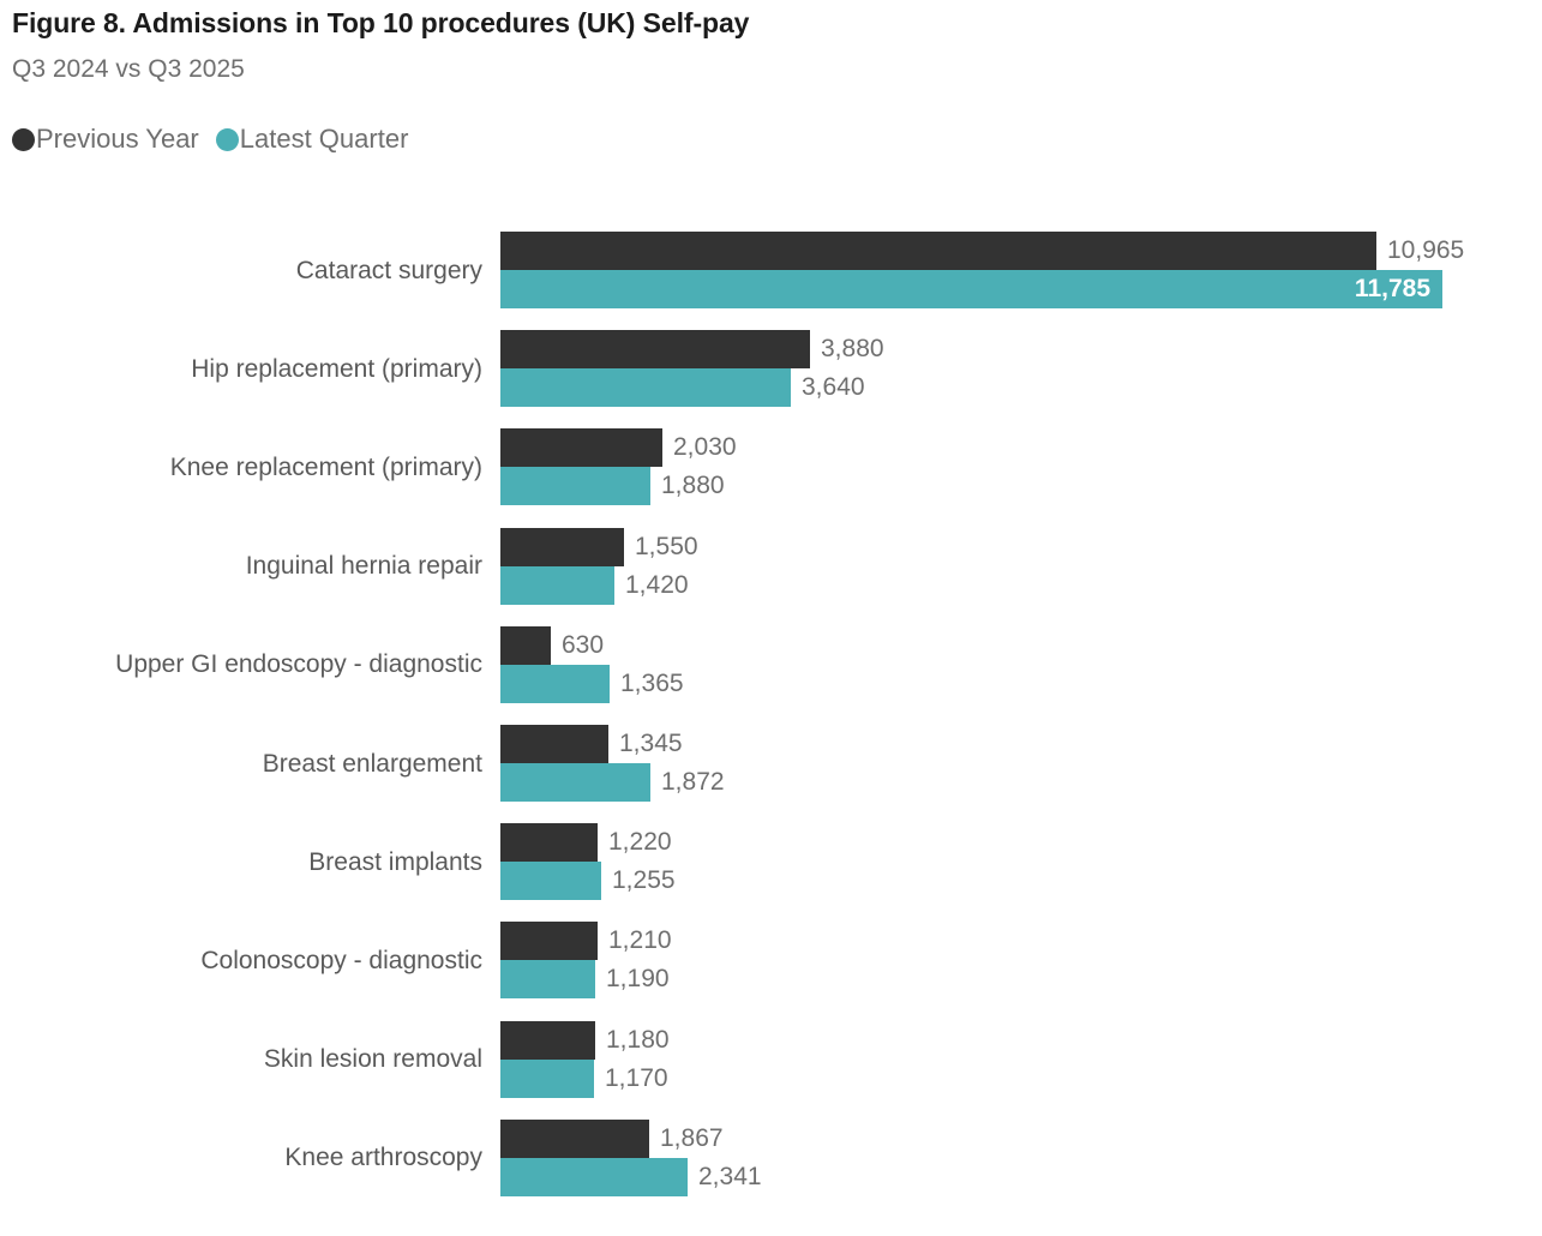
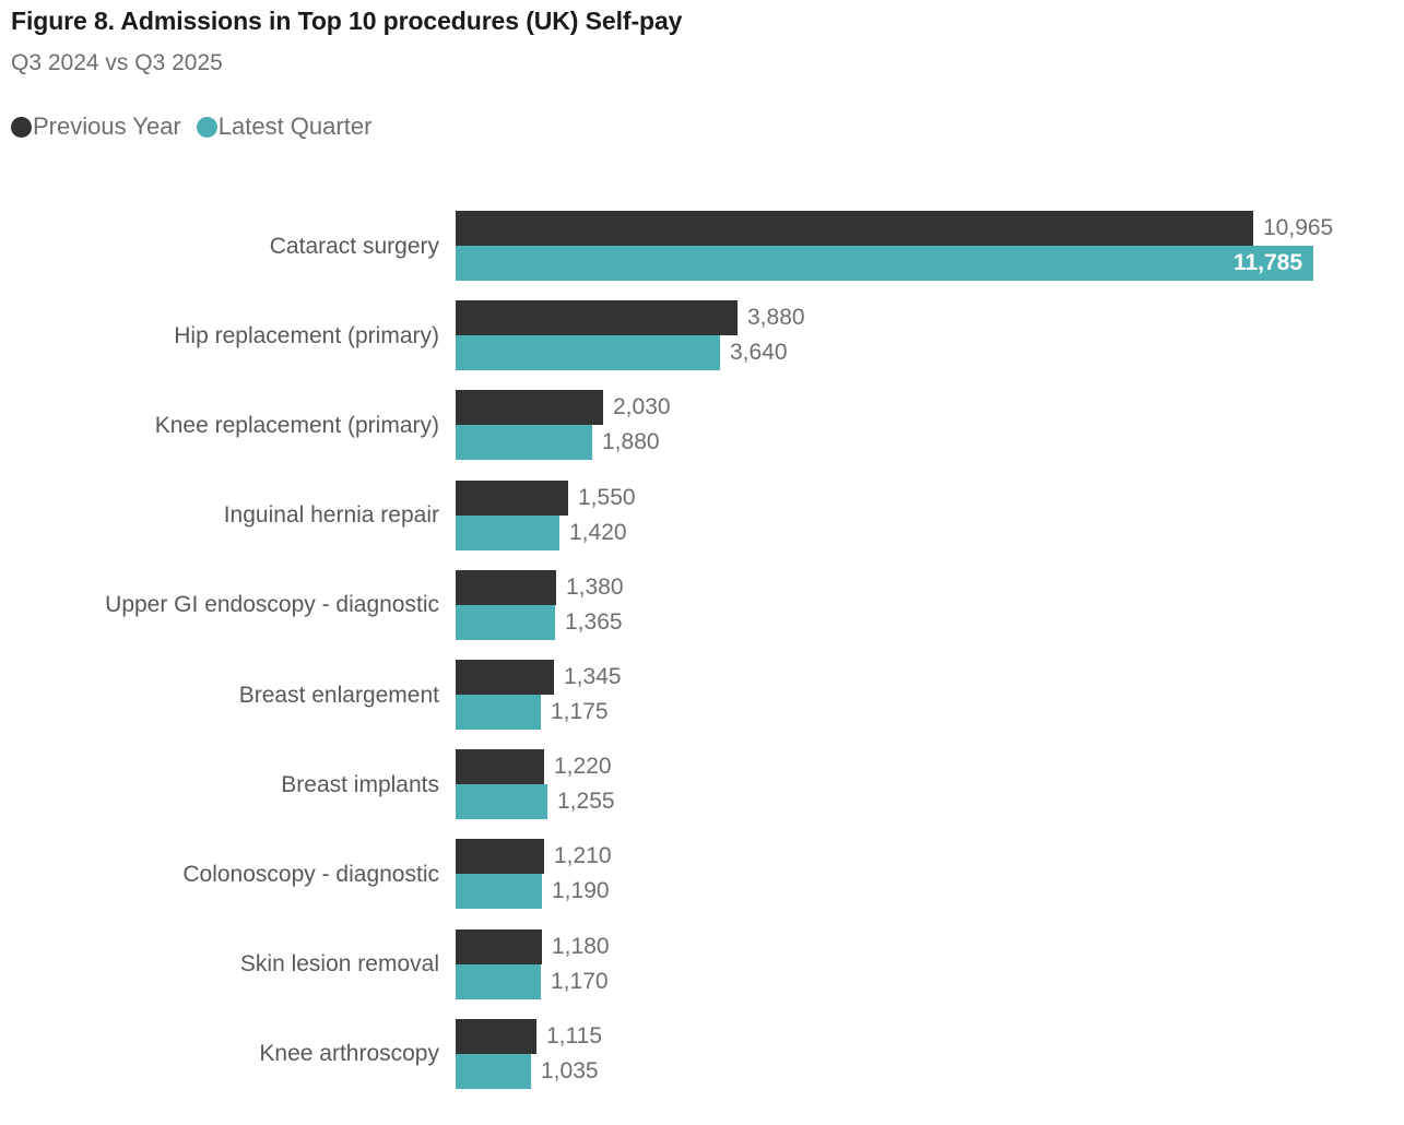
Previous Year/Upper GI endoscopy - diagnostic: 630 -> 1,380
Latest Quarter/Breast enlargement: 1,872 -> 1,175
Previous Year/Knee arthroscopy: 1,867 -> 1,115
Latest Quarter/Knee arthroscopy: 2,341 -> 1,035
